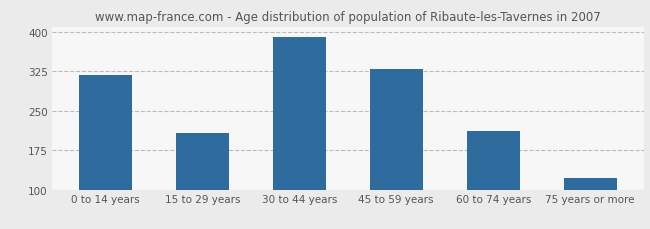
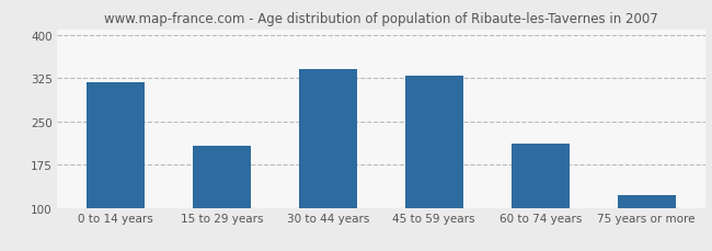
30 to 44 years: 390 -> 340
